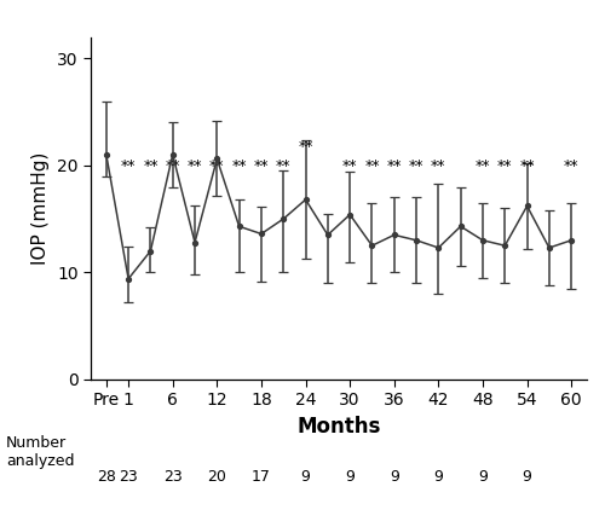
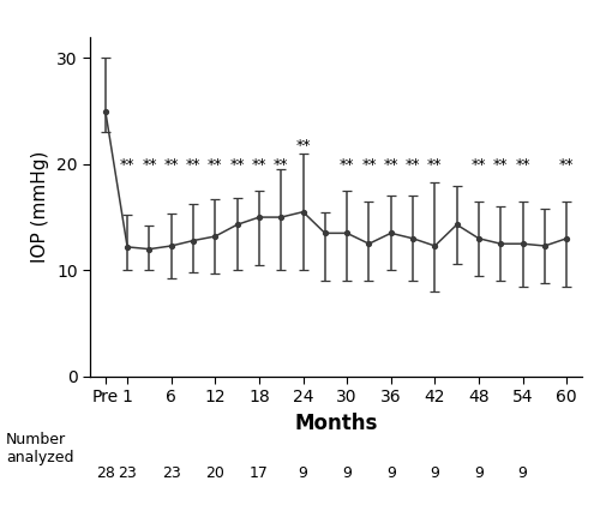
Pre: 21.0 -> 25.0
1: 9.4 -> 12.2
6: 21.0 -> 12.3
12: 20.6 -> 13.2
18: 13.6 -> 15.0
24: 16.8 -> 15.5
30: 15.4 -> 13.5
54: 16.2 -> 12.5
